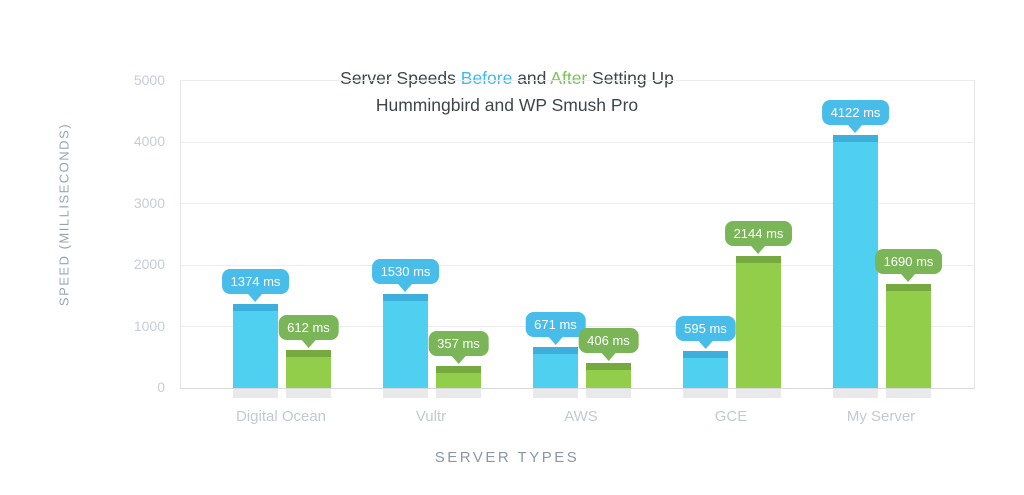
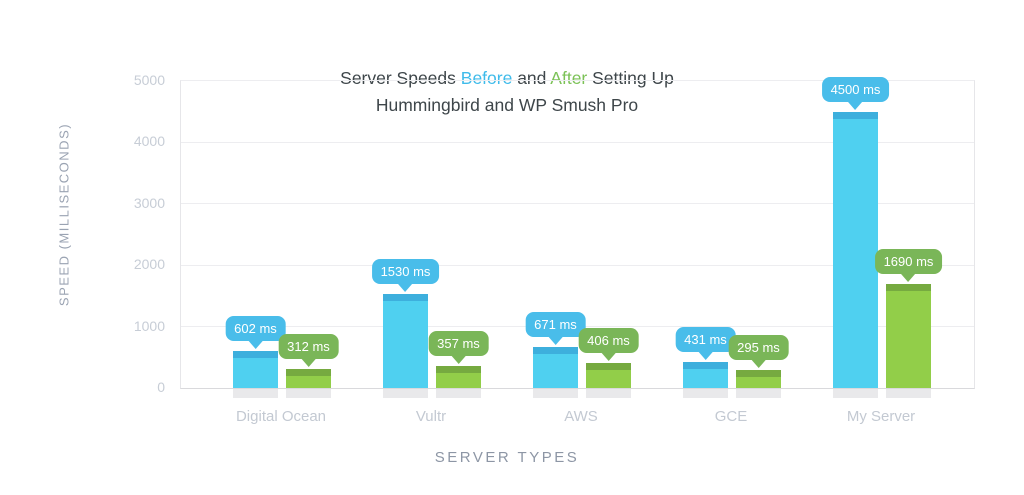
Before/Digital Ocean: 1374 -> 602
After/Digital Ocean: 612 -> 312
Before/GCE: 595 -> 431
After/GCE: 2144 -> 295
Before/My Server: 4122 -> 4500
